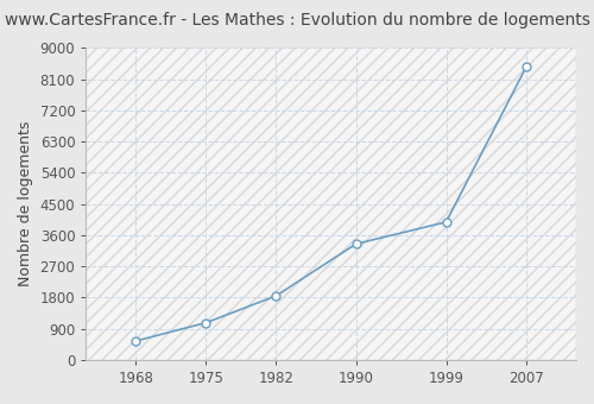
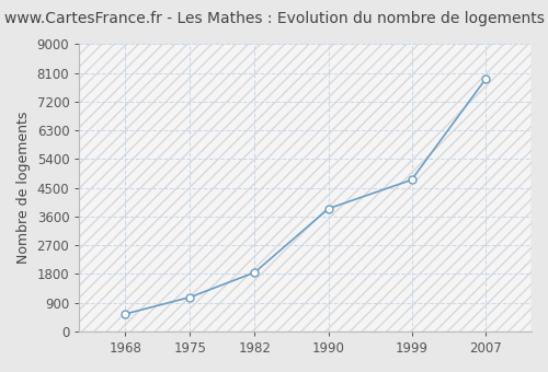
1990: 3350 -> 3850
1999: 3980 -> 4750
2007: 8450 -> 7900
